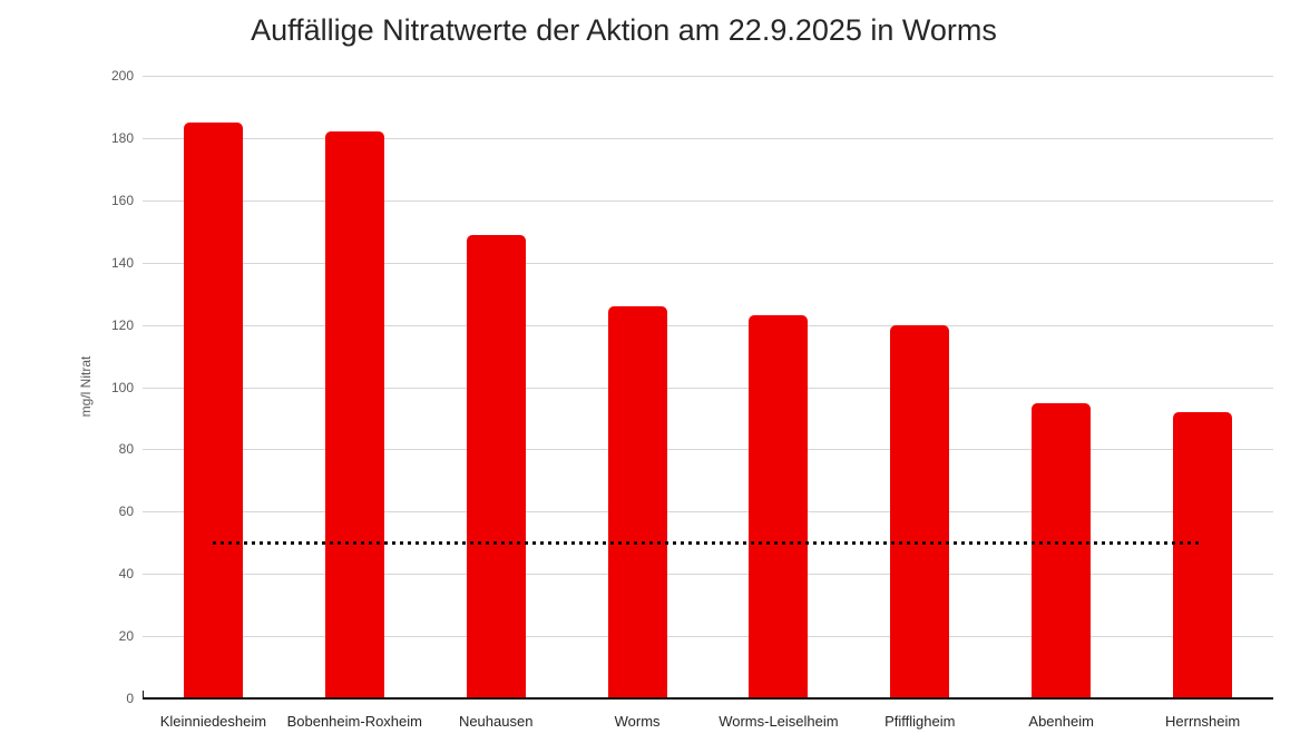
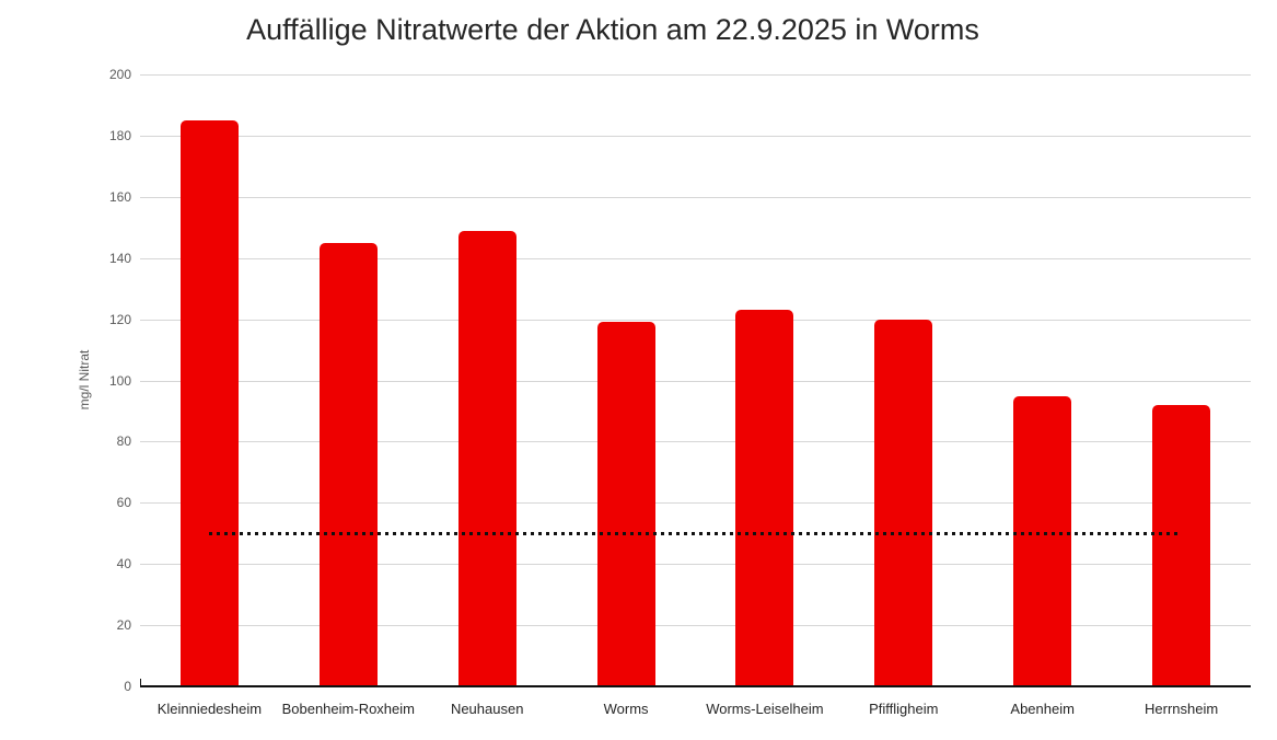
Bobenheim-Roxheim: 182 -> 145
Worms: 126 -> 119
